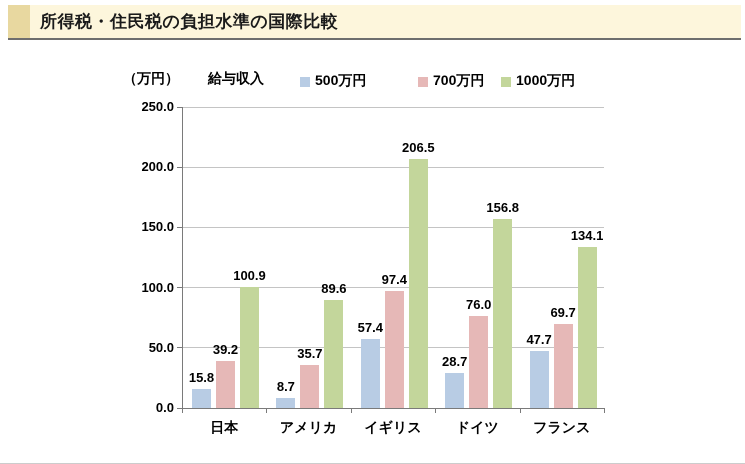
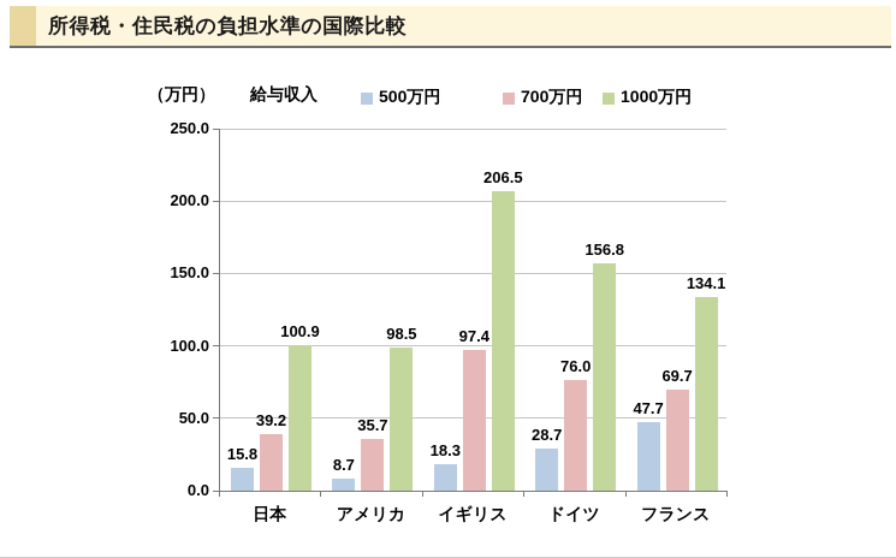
1000万円/アメリカ: 89.6 -> 98.5
500万円/イギリス: 57.4 -> 18.3
